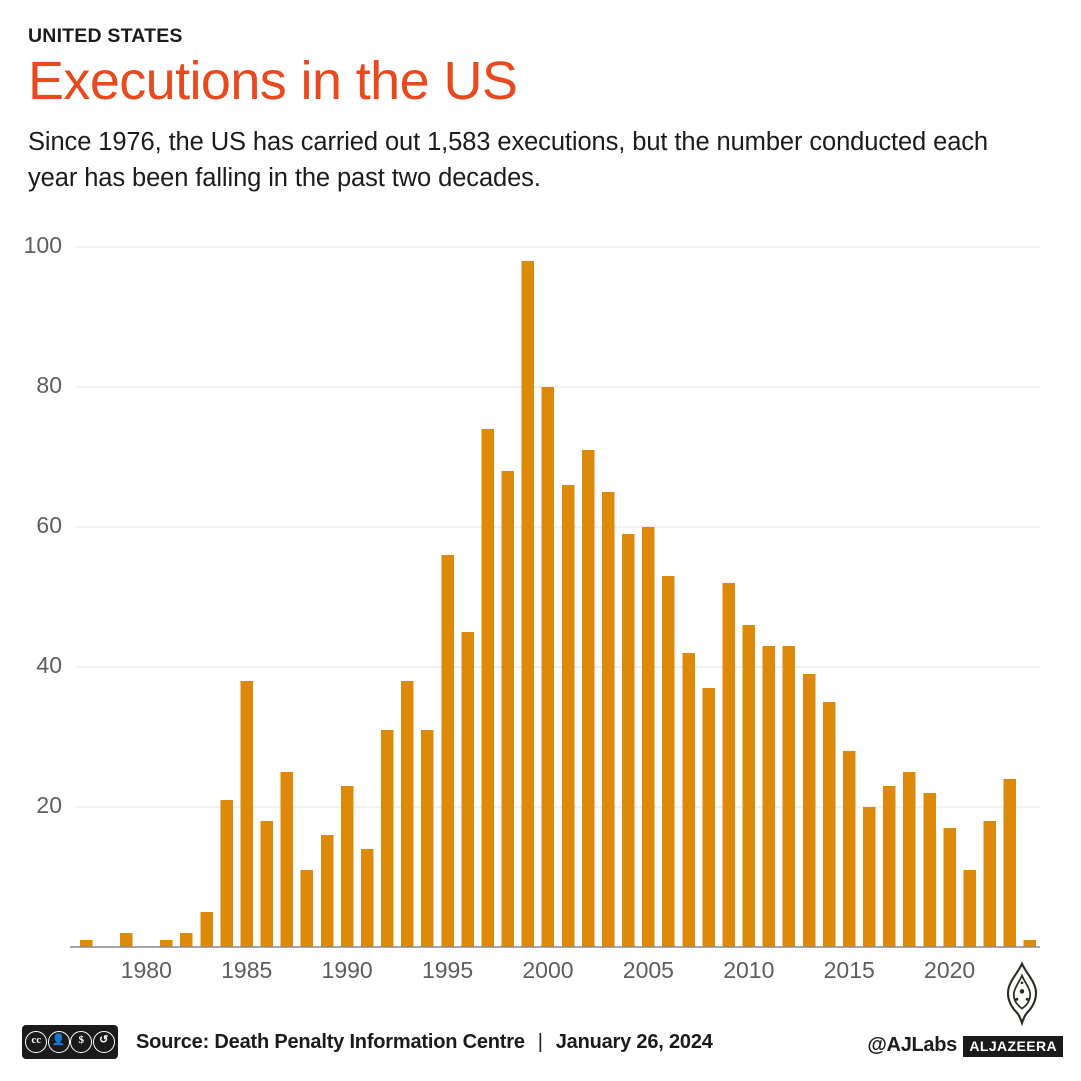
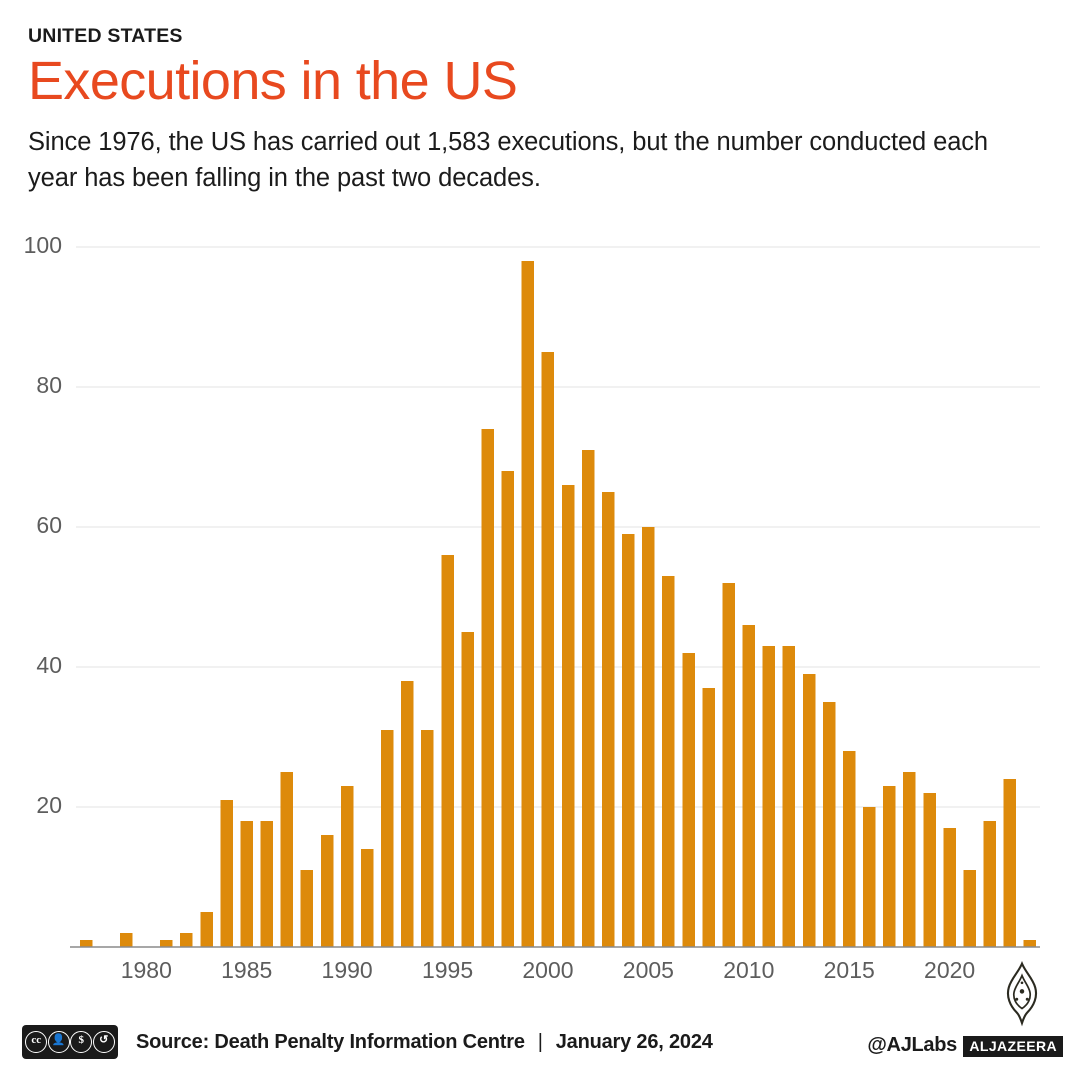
1985: 38 -> 18
2000: 80 -> 85
